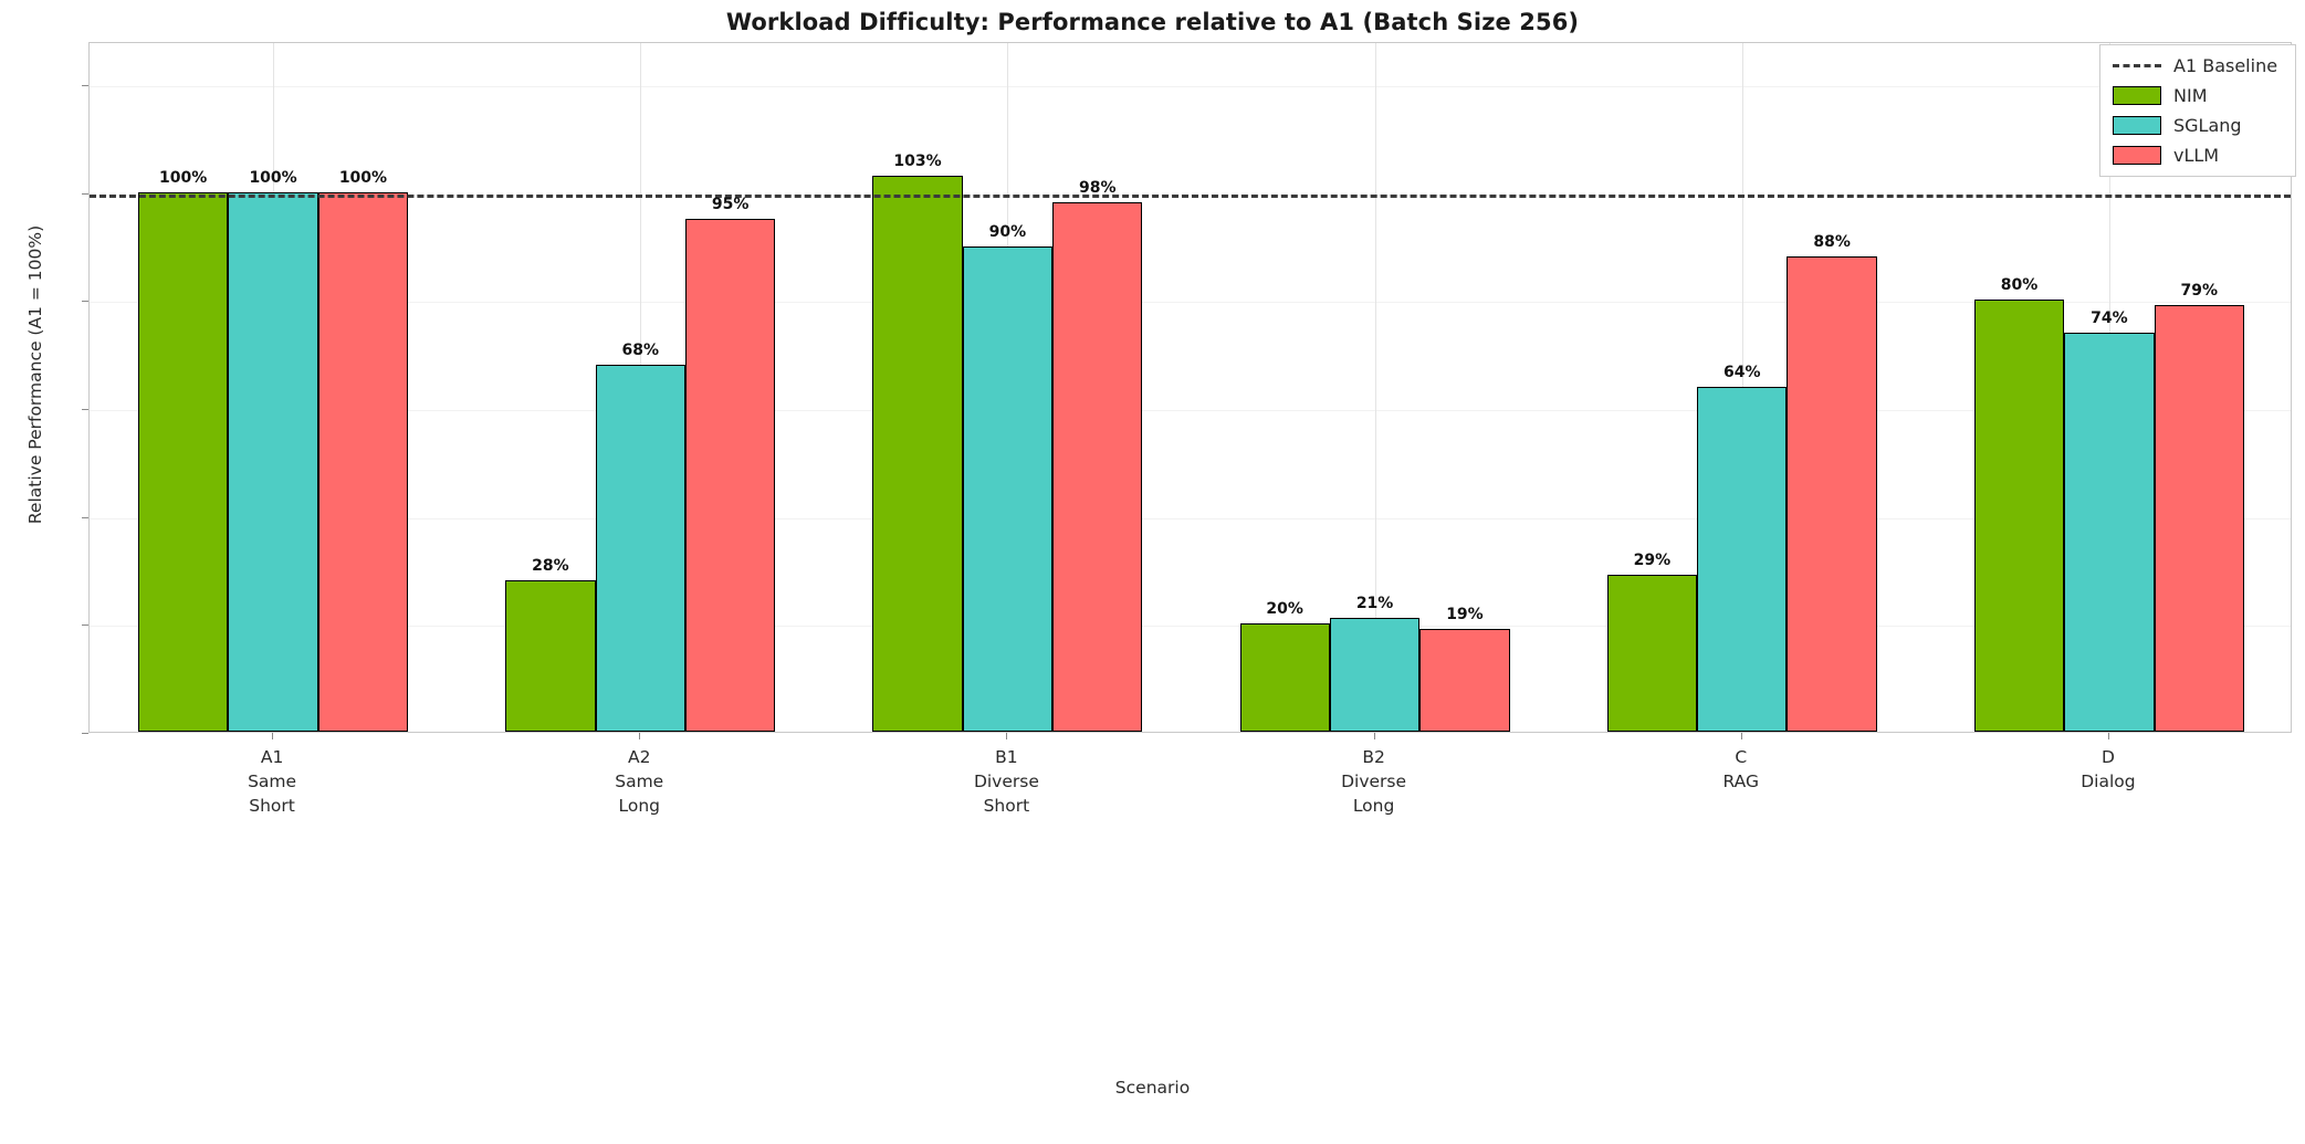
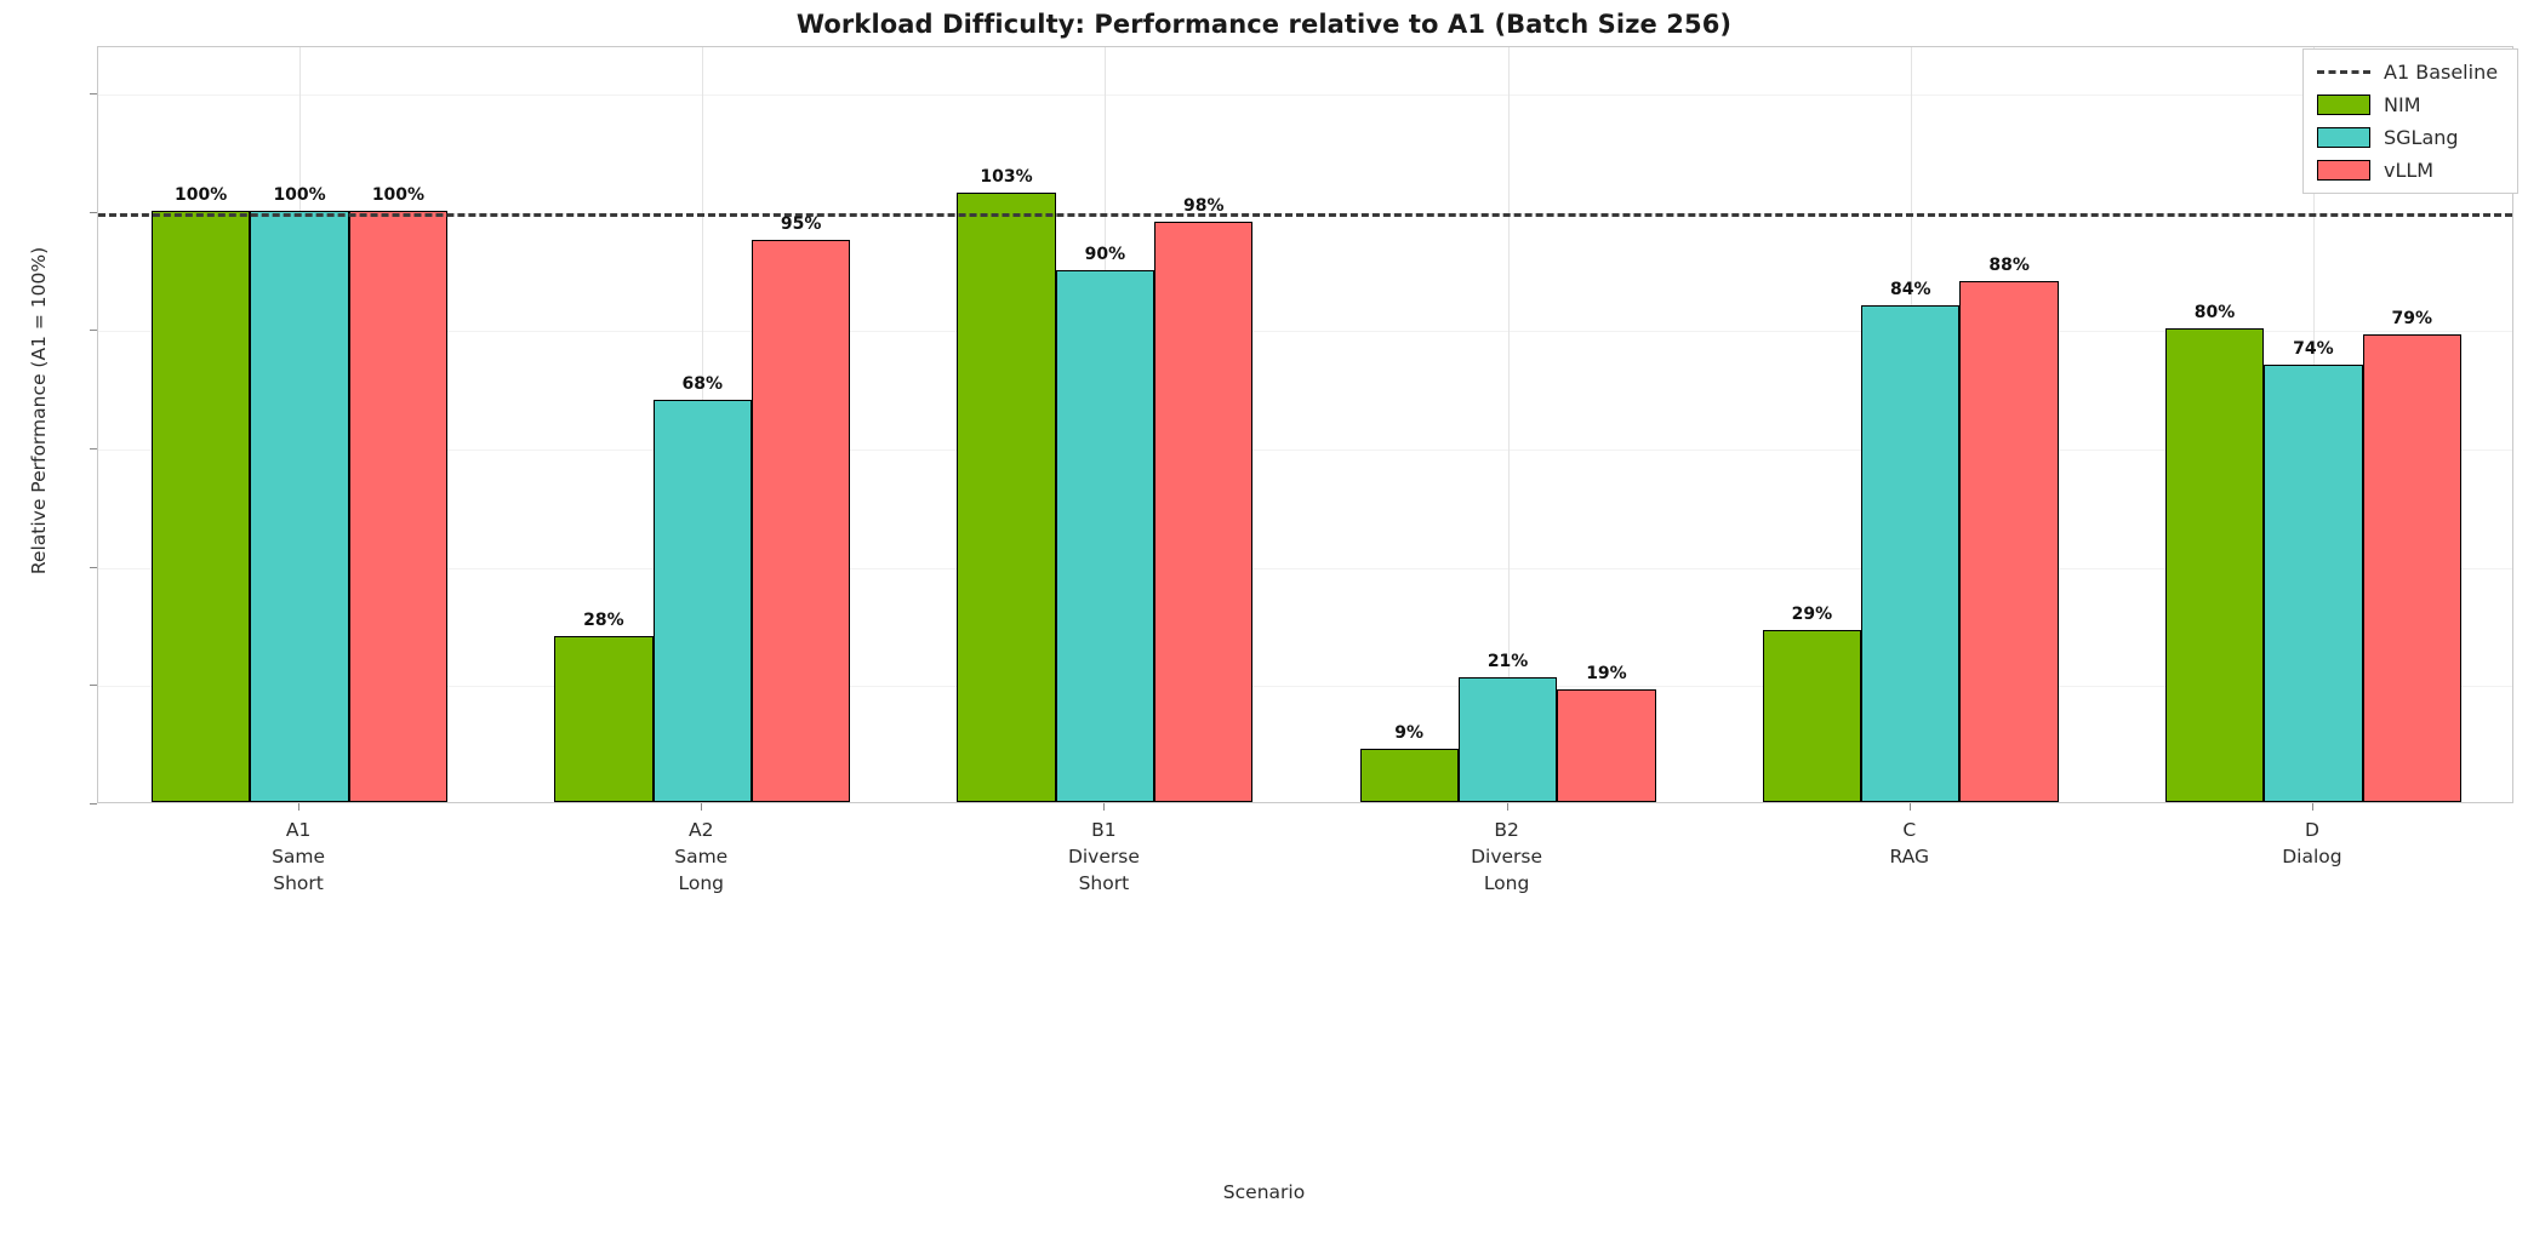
NIM/B2 Diverse Long: 20% -> 9%
SGLang/C RAG: 64% -> 84%
